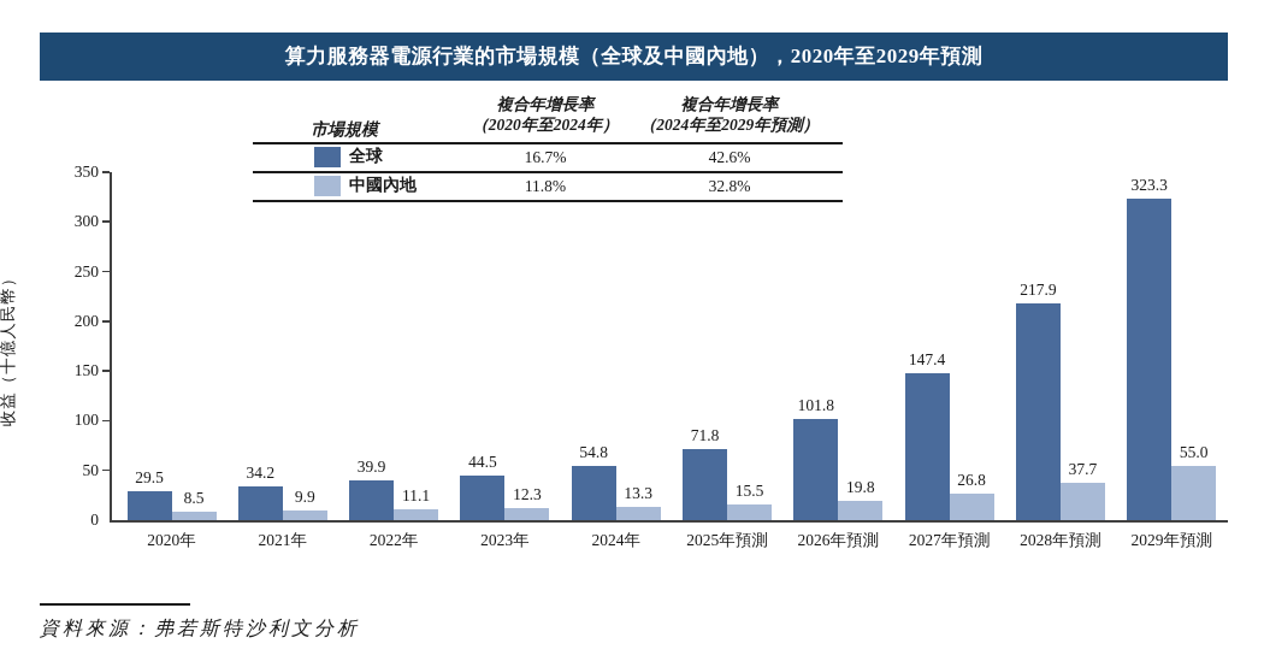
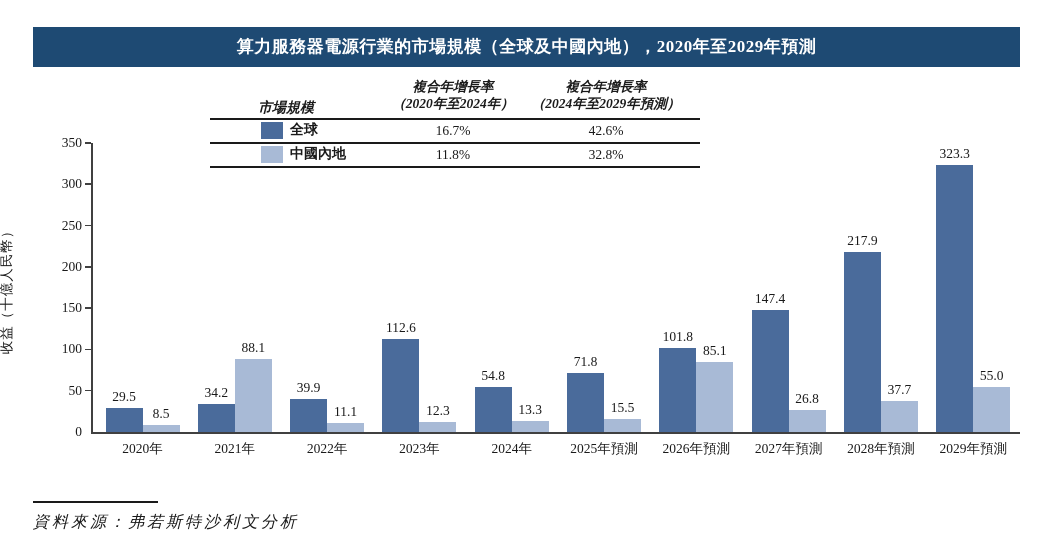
中國內地/2021年: 9.9 -> 88.1
全球/2023年: 44.5 -> 112.6
中國內地/2026年預測: 19.8 -> 85.1
